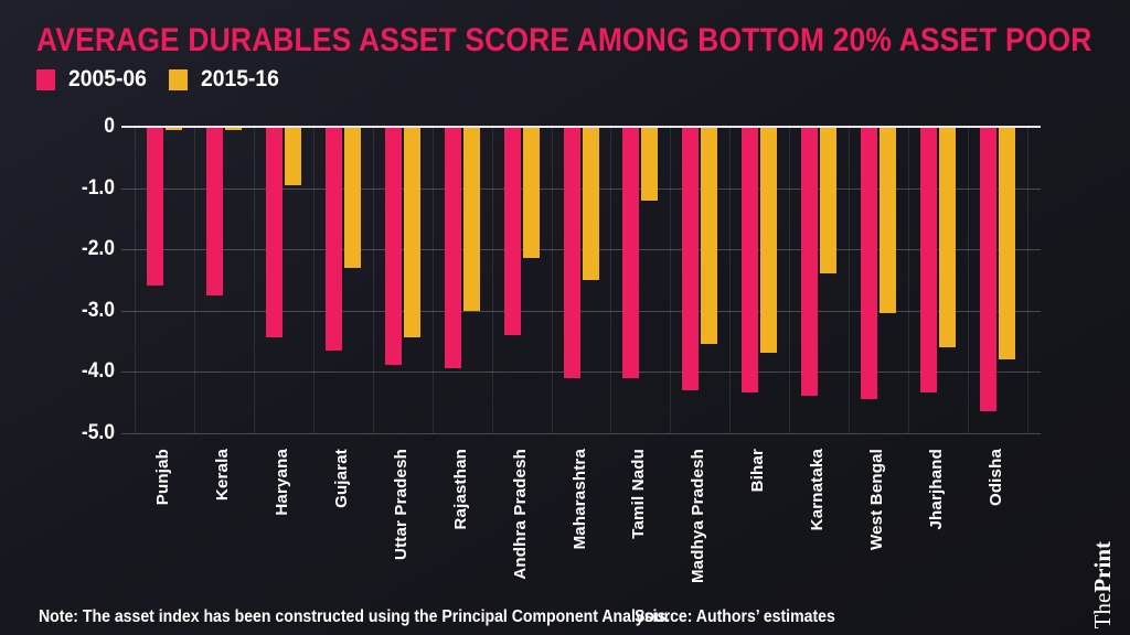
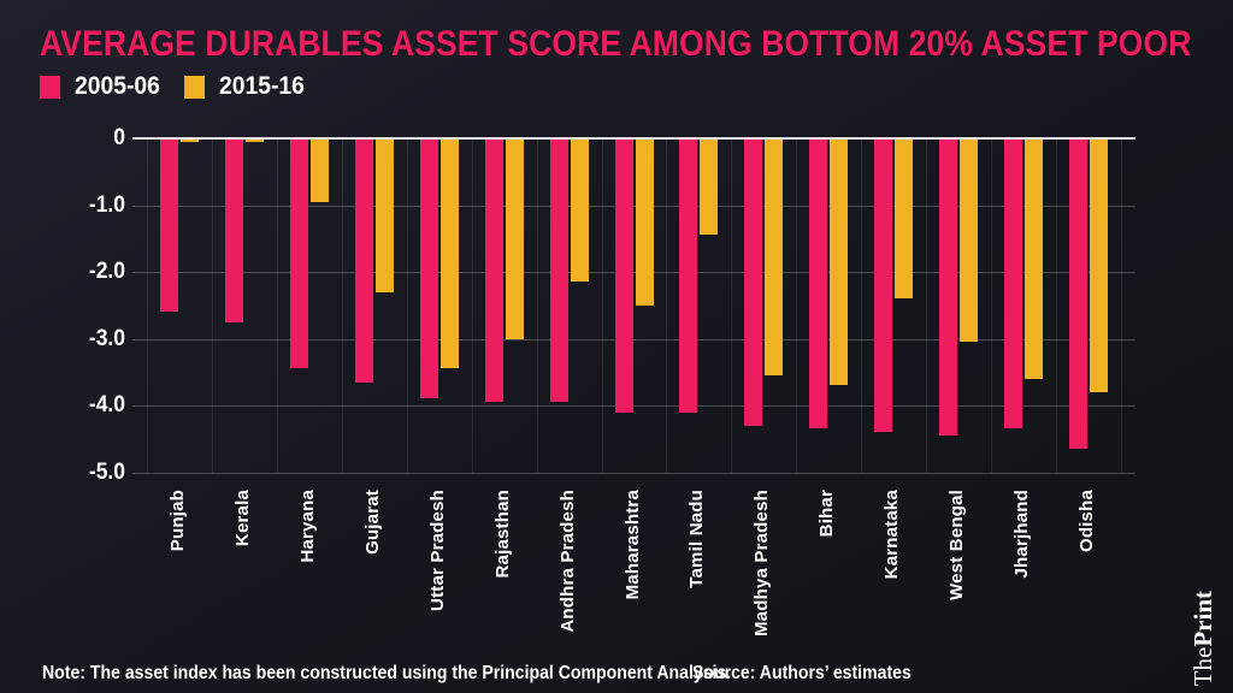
2005-06/Andhra Pradesh: -3.4 -> -4.0
2015-16/Tamil Nadu: -1.2 -> -1.4
